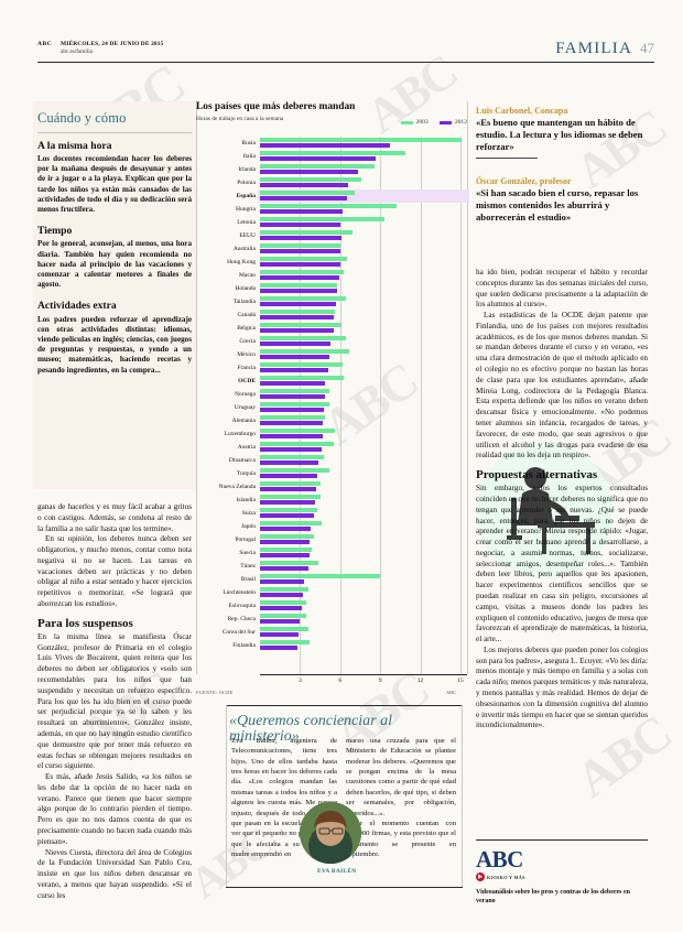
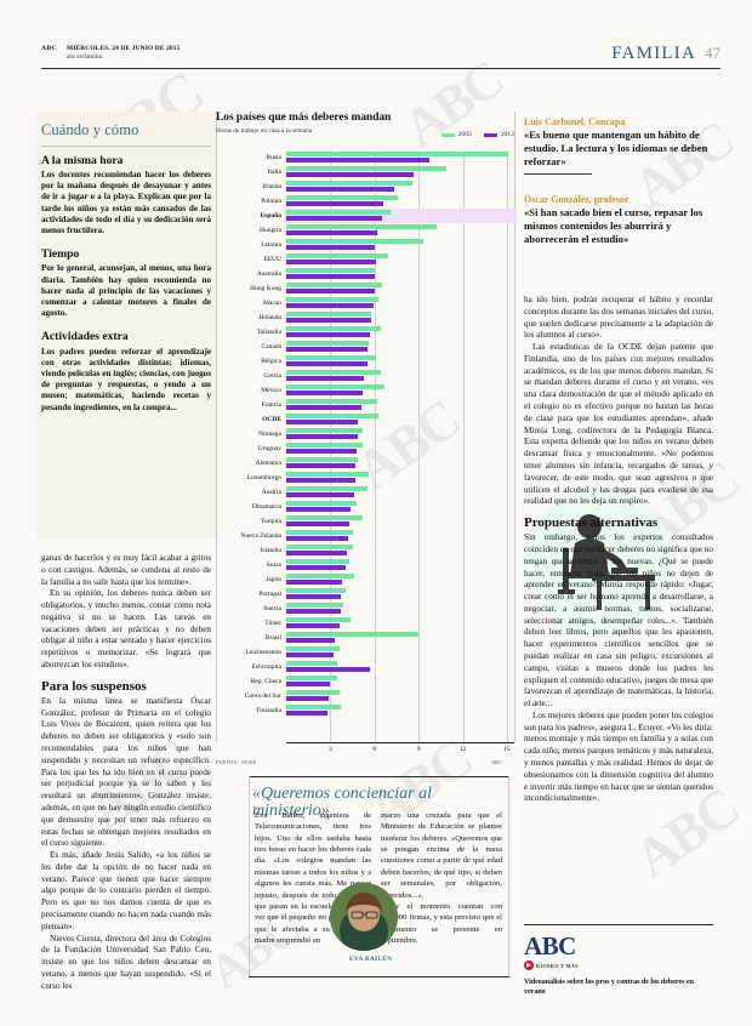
2012/Eslovaquia: 3.1 -> 5.7
